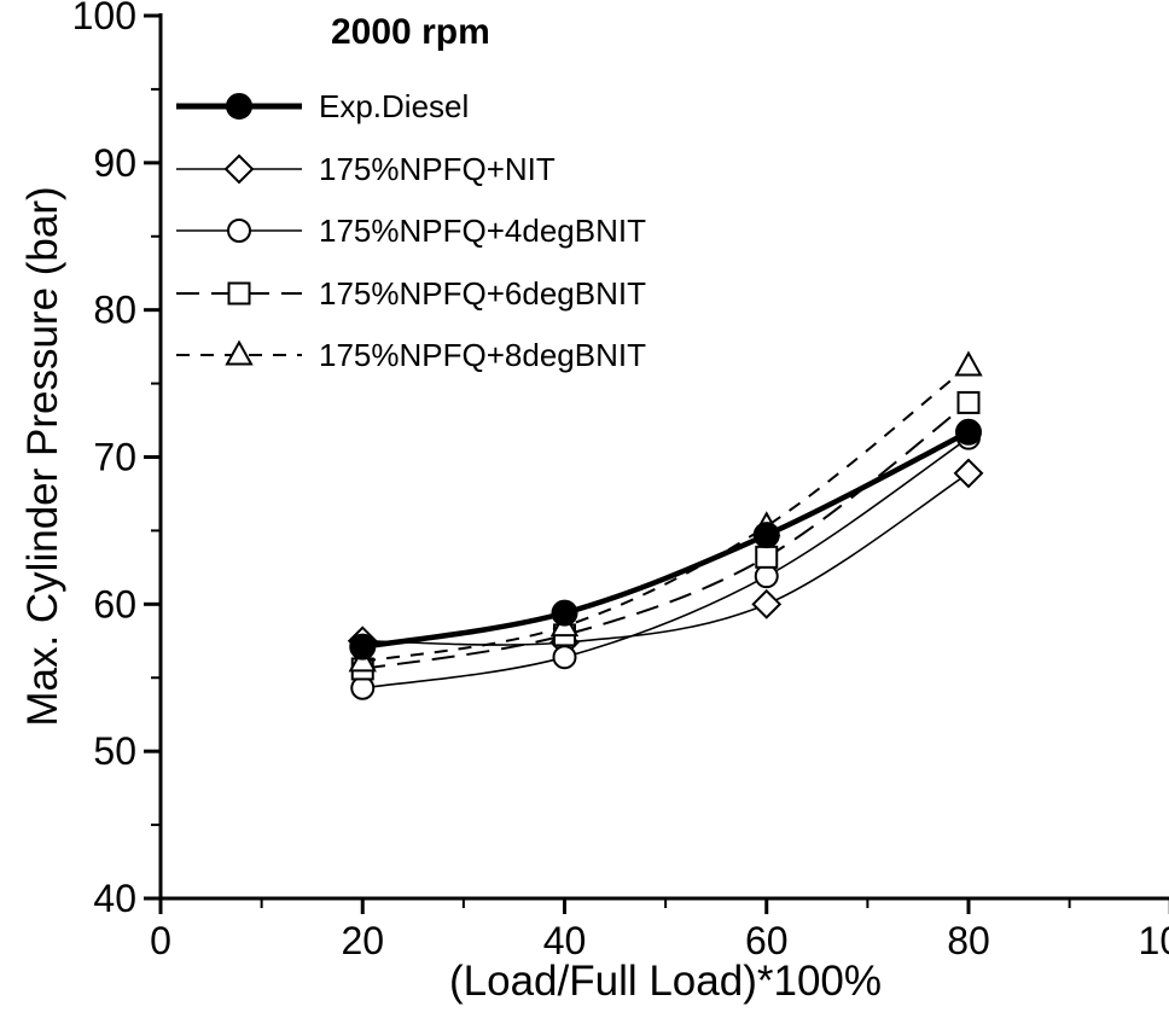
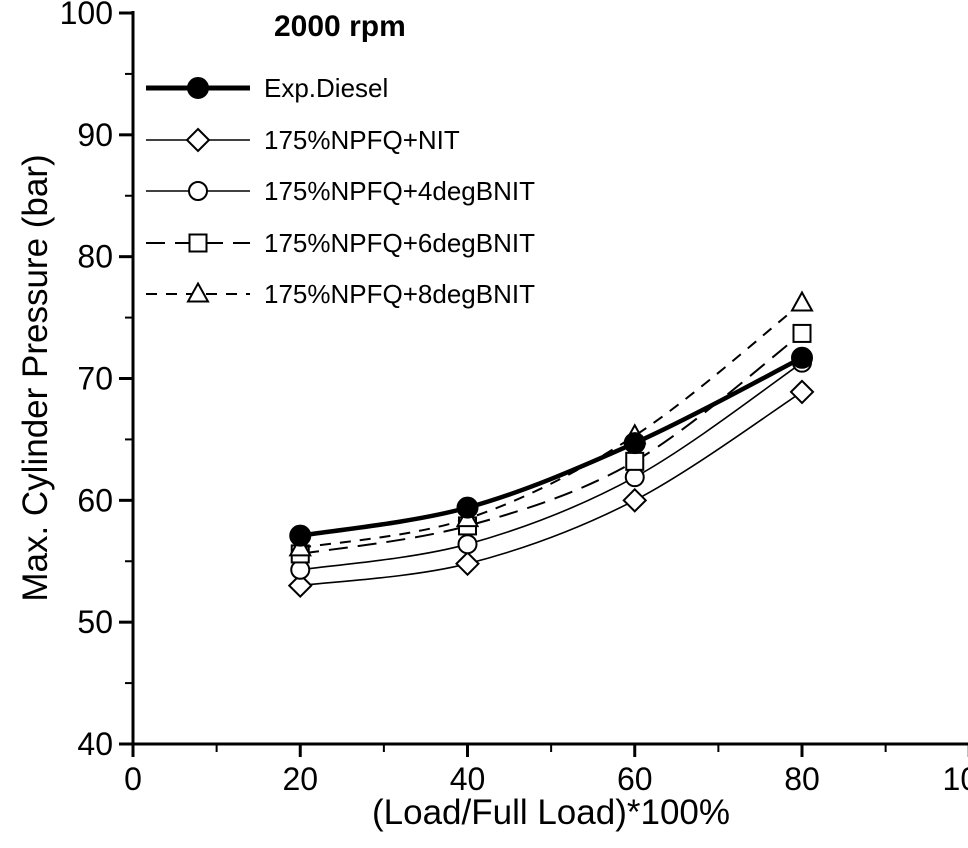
175%NPFQ+NIT/20: 57.5 -> 53.0
175%NPFQ+NIT/40: 57.4 -> 54.8
